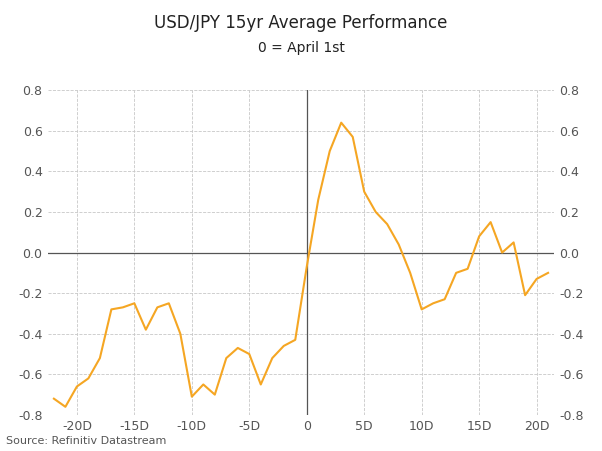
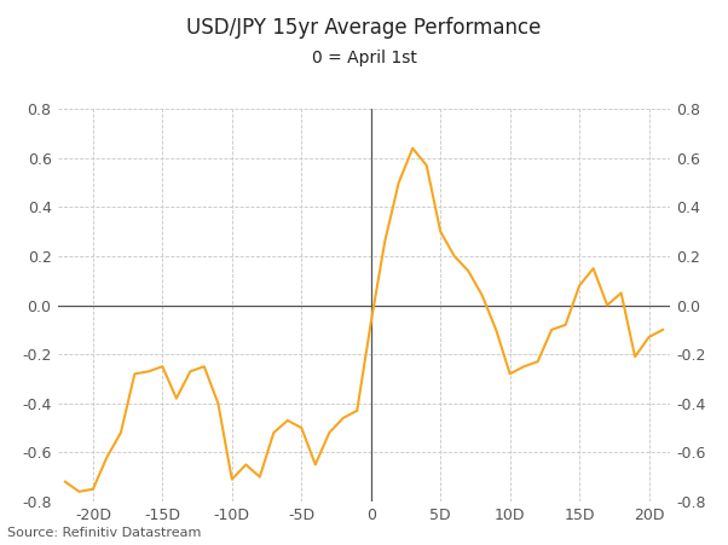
-20D: -0.66 -> -0.75
